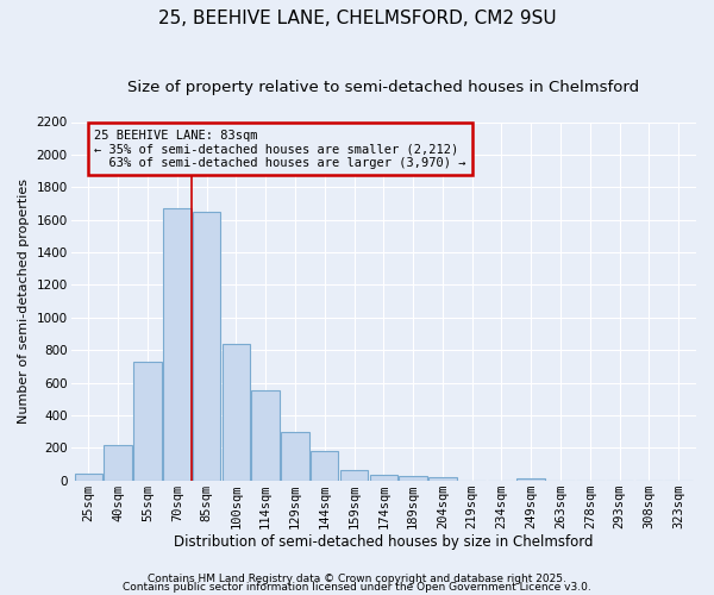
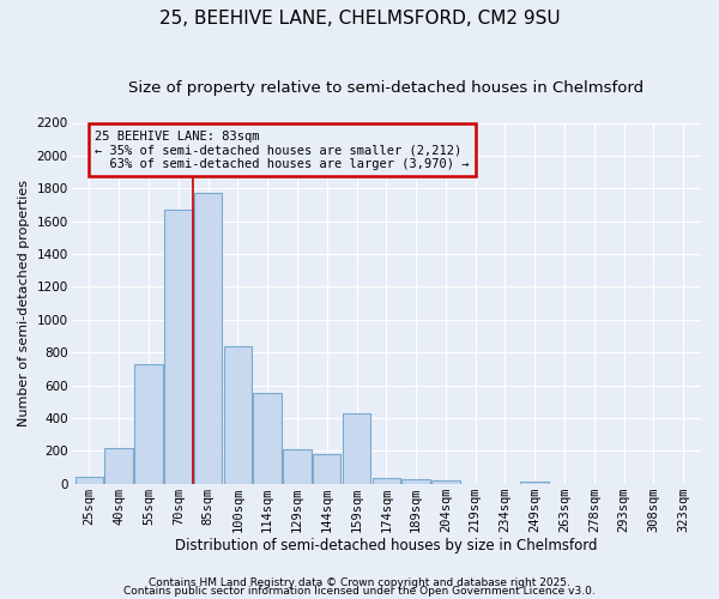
85sqm: 1650 -> 1770
129sqm: 300 -> 210
159sqm: 60 -> 430
